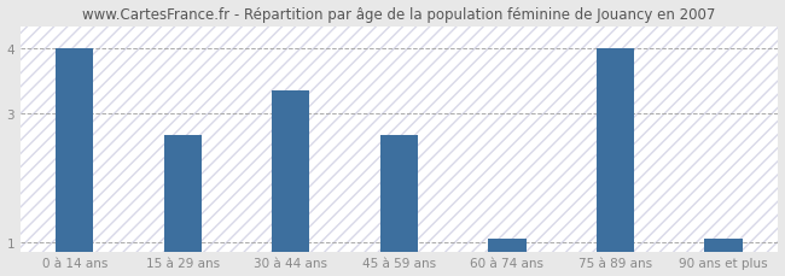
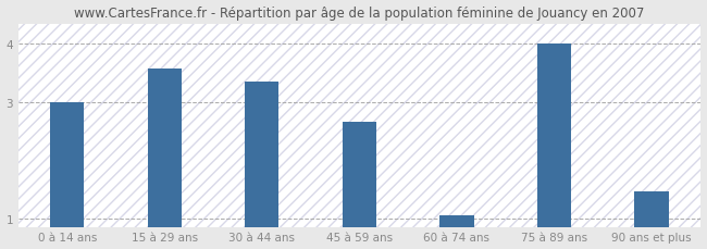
0 à 14 ans: 4.00 -> 3.00
15 à 29 ans: 2.65 -> 3.58
90 ans et plus: 1.05 -> 1.46
